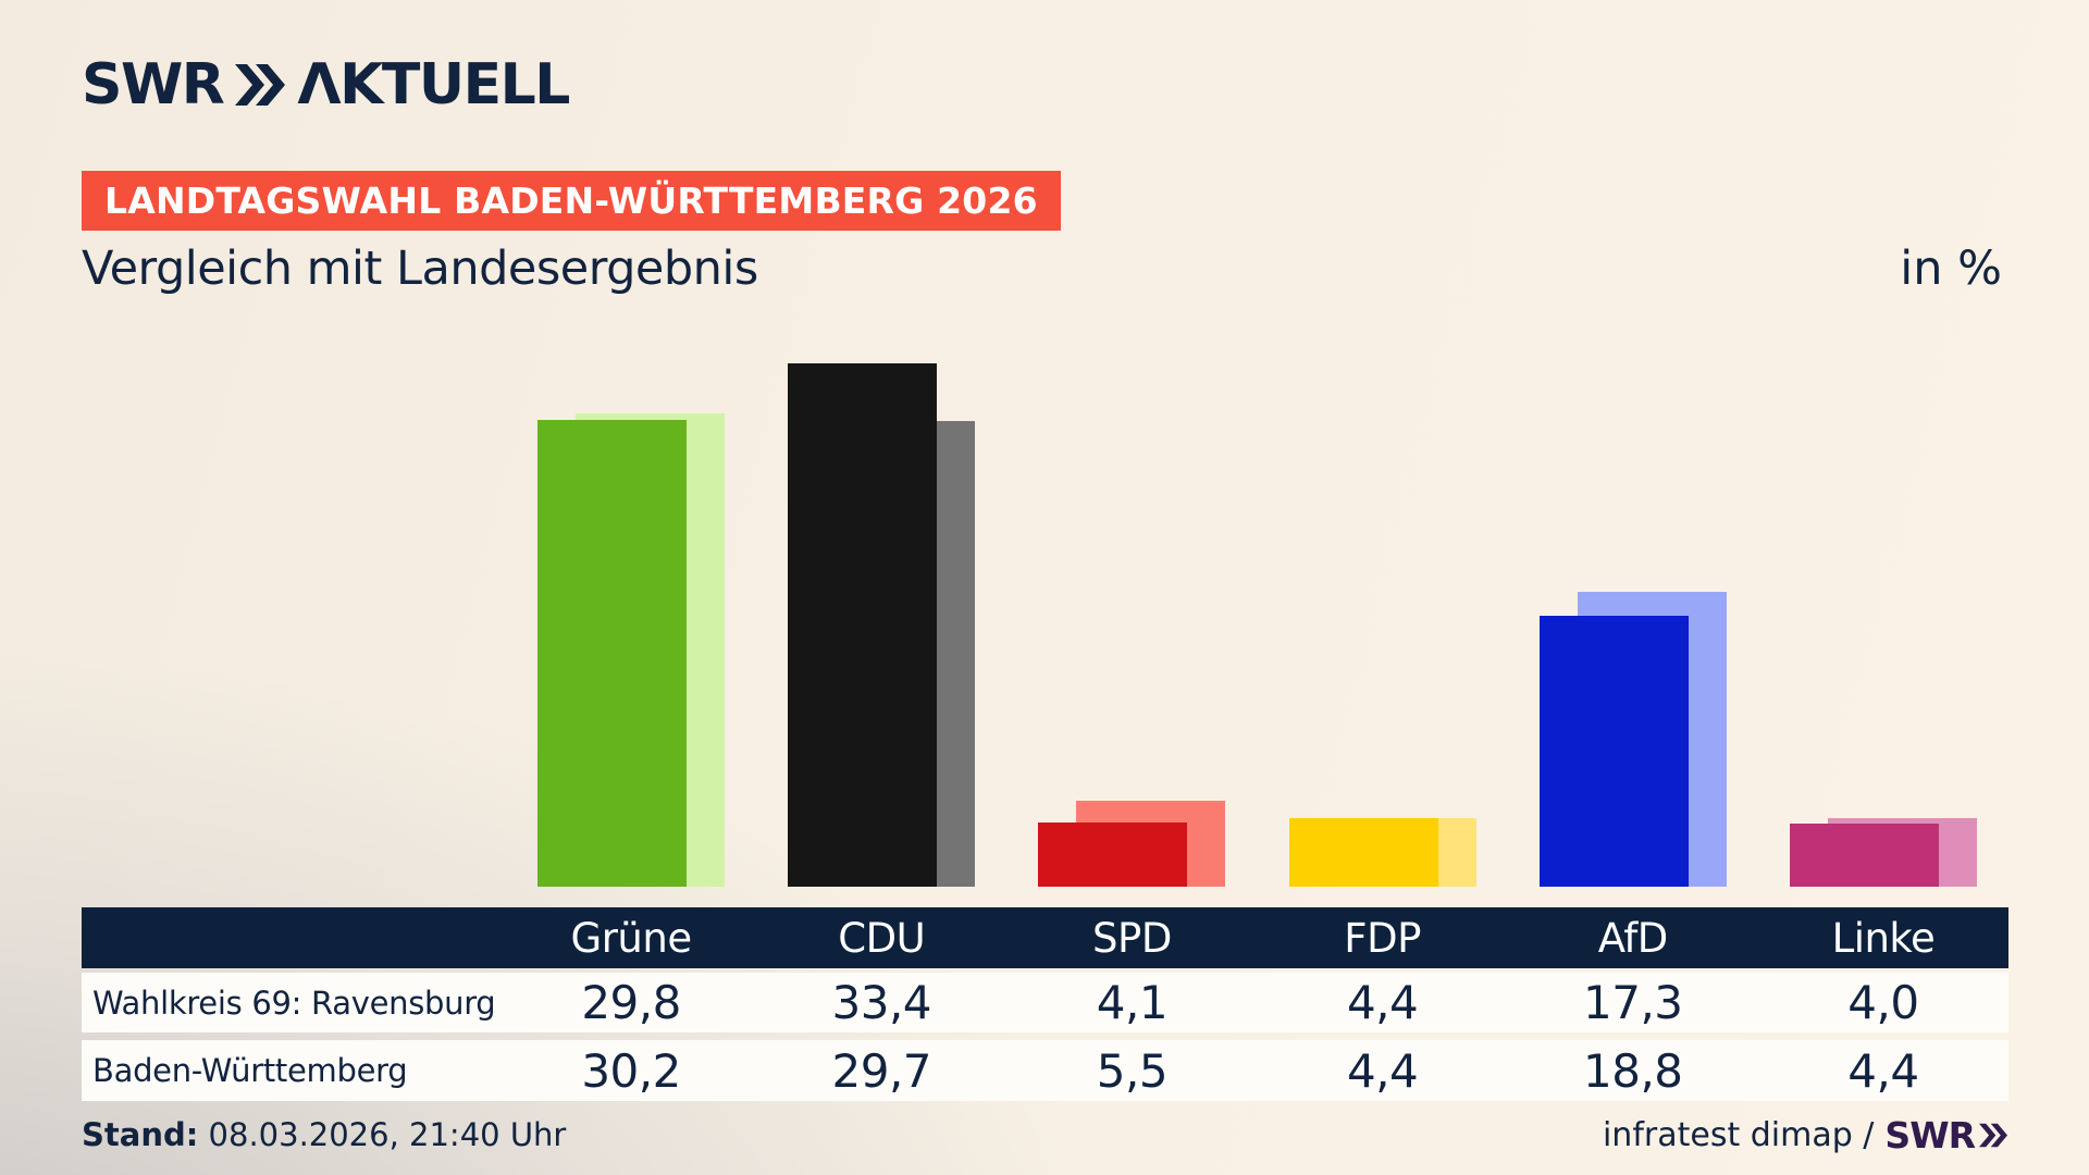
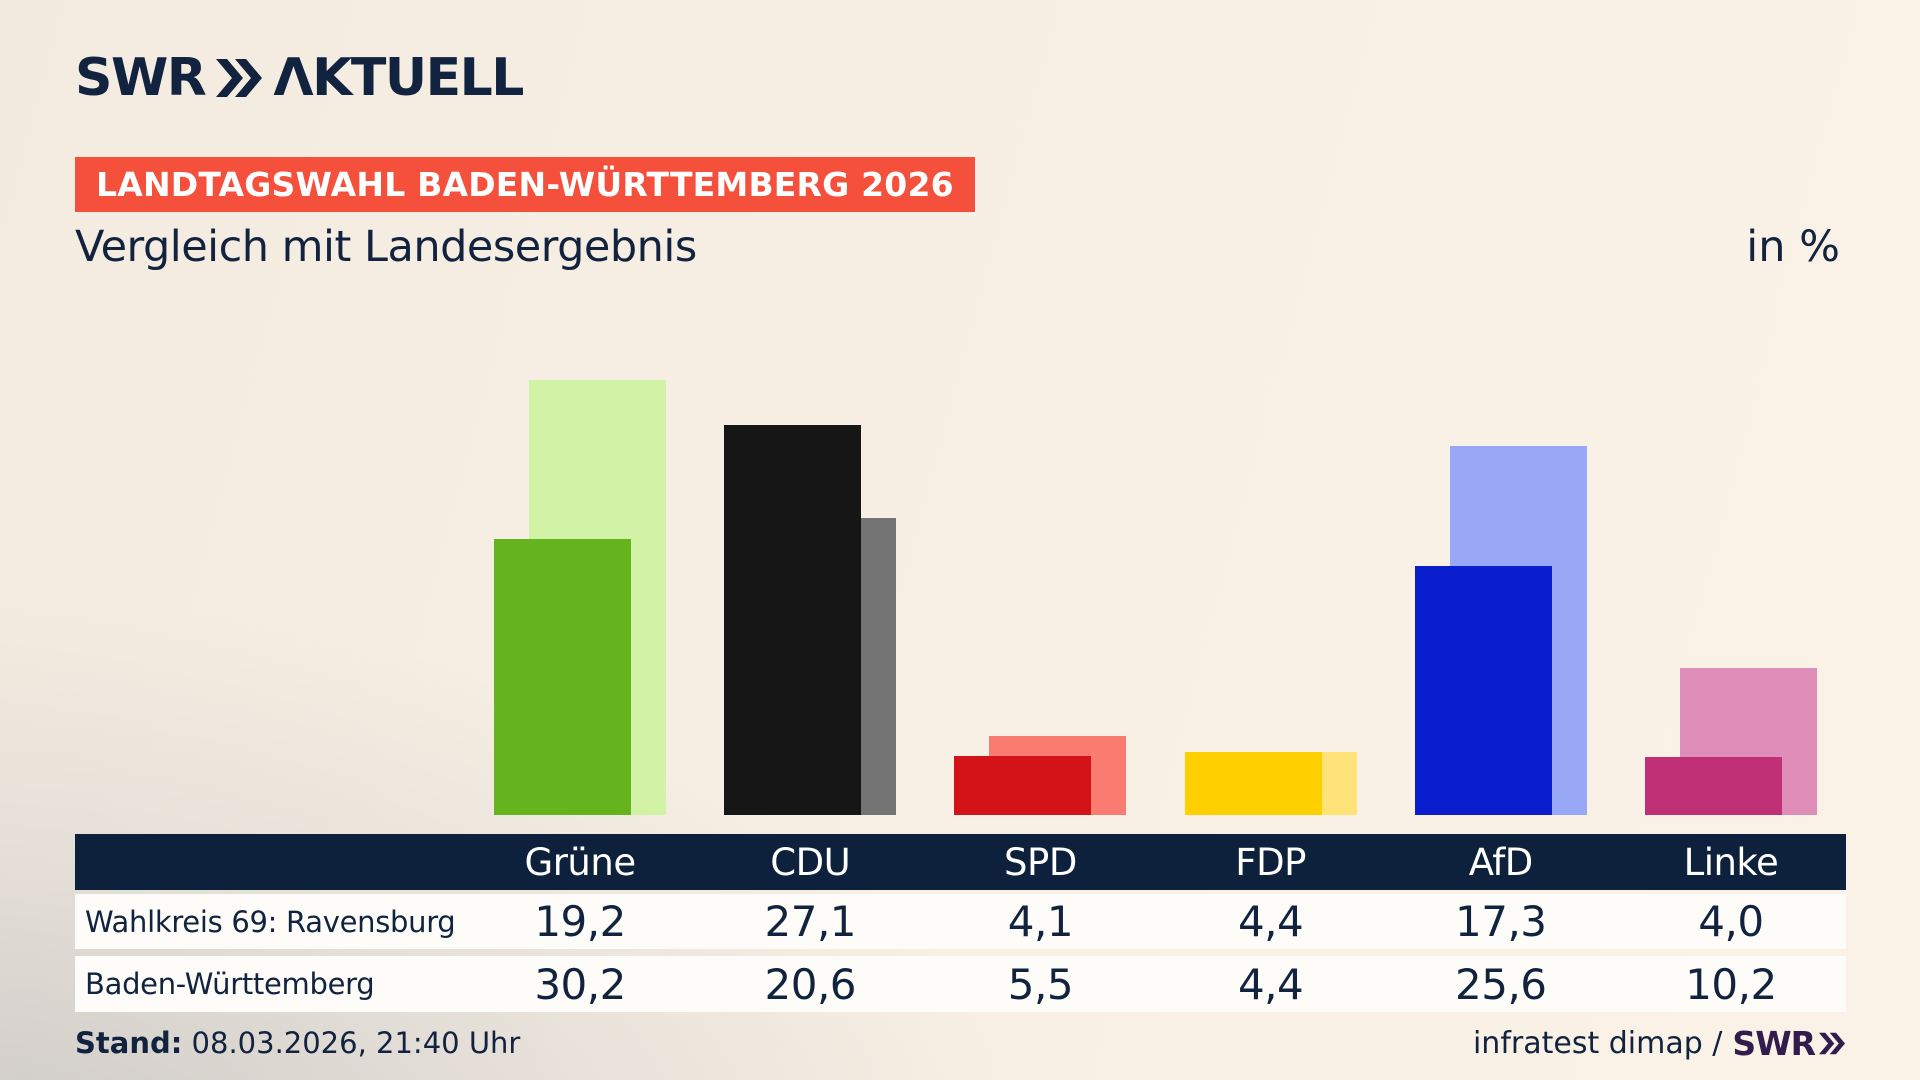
Wahlkreis 69: Ravensburg/Grüne: 29,8 -> 19,2
Wahlkreis 69: Ravensburg/CDU: 33,4 -> 27,1
Baden-Württemberg/CDU: 29,7 -> 20,6
Baden-Württemberg/AfD: 18,8 -> 25,6
Baden-Württemberg/Linke: 4,4 -> 10,2
